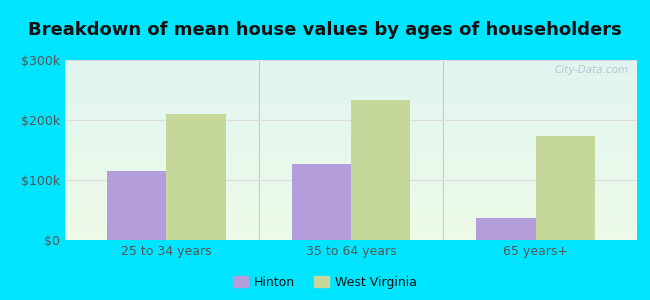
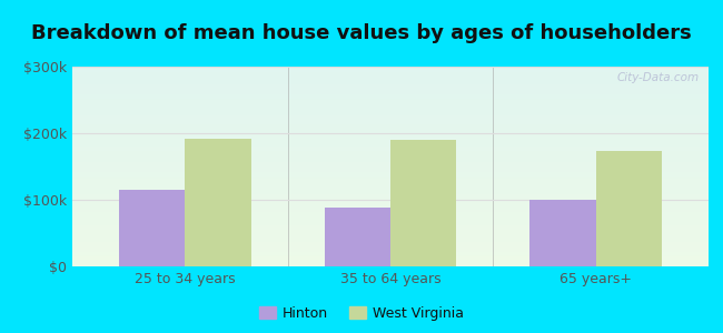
West Virginia/25 to 34 years: $210k -> $191k
Hinton/35 to 64 years: $126k -> $88k
West Virginia/35 to 64 years: $234k -> $190k
Hinton/65 years+: $36k -> $100k
